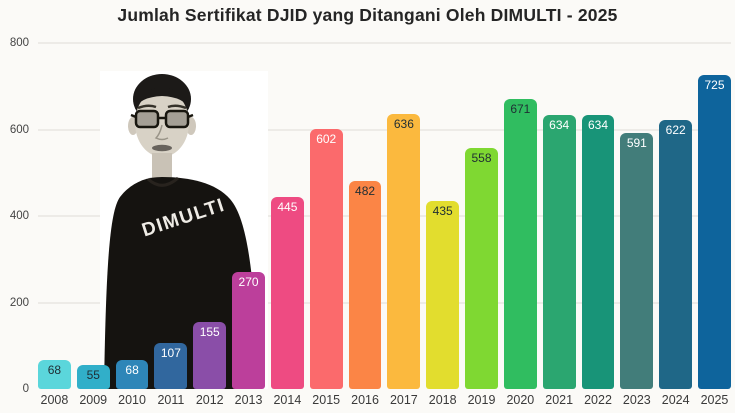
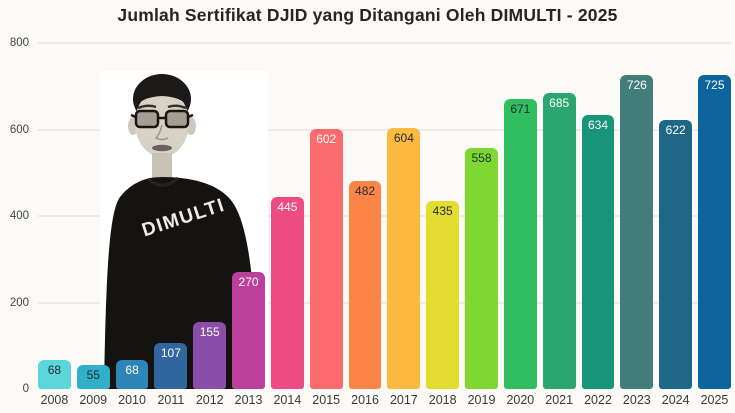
2017: 636 -> 604
2021: 634 -> 685
2023: 591 -> 726
